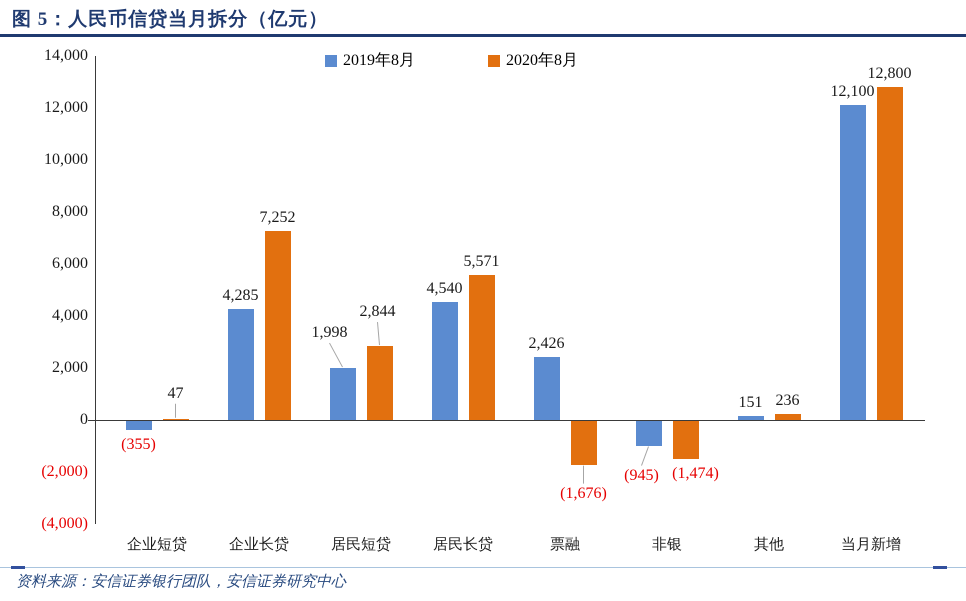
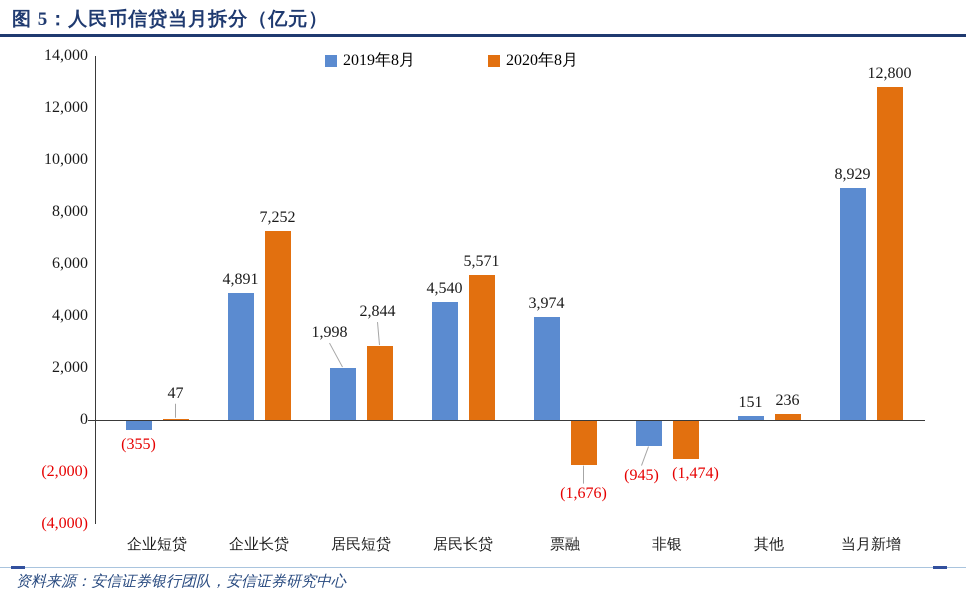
2019年8月/企业长贷: 4,285 -> 4,891
2019年8月/票融: 2,426 -> 3,974
2019年8月/当月新增: 12,100 -> 8,929
